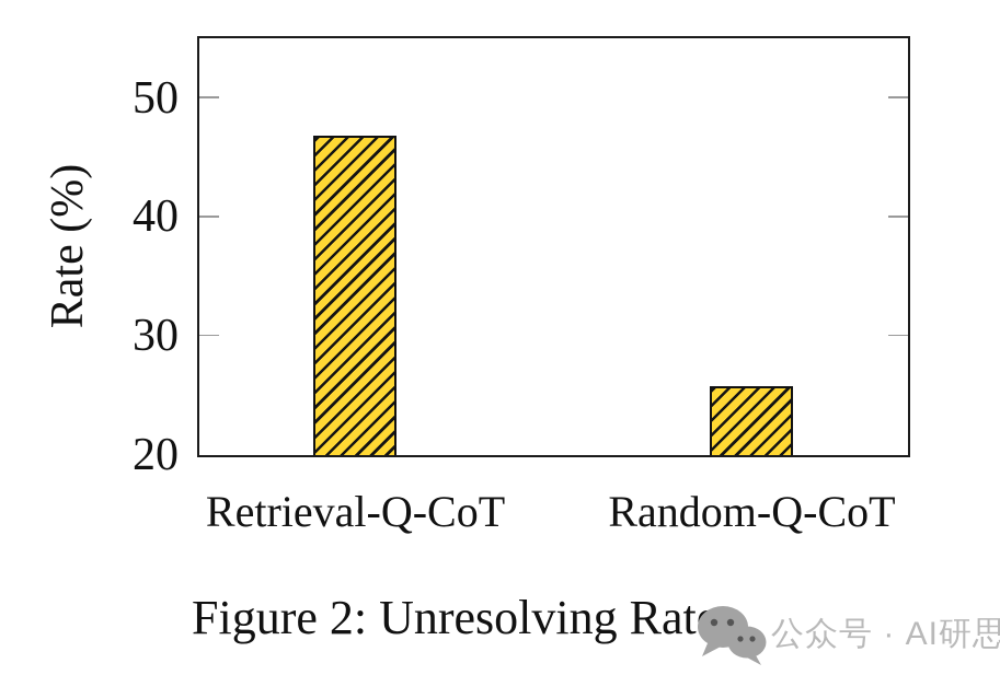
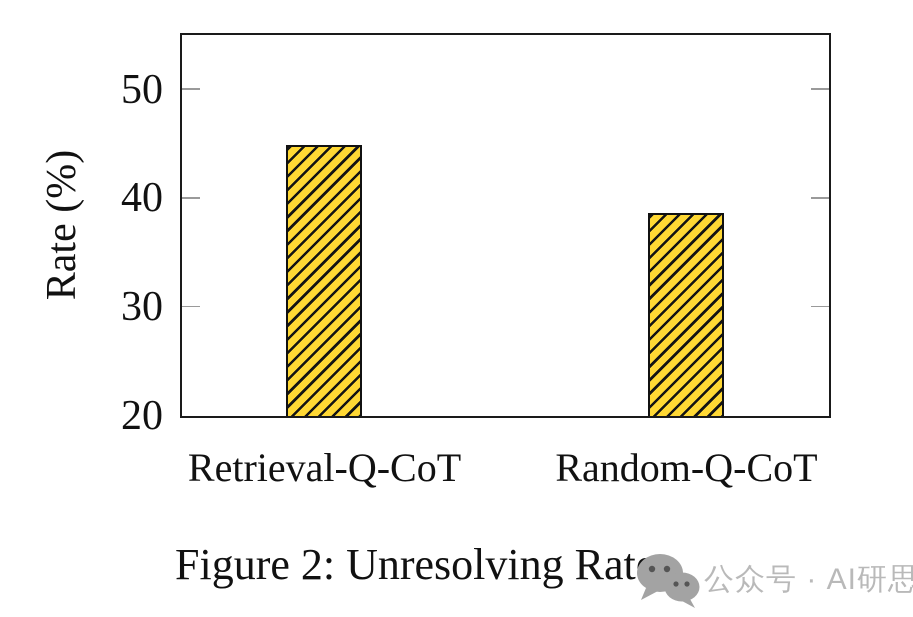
Retrieval-Q-CoT: 46.9 -> 45.0
Random-Q-CoT: 25.8 -> 38.7
